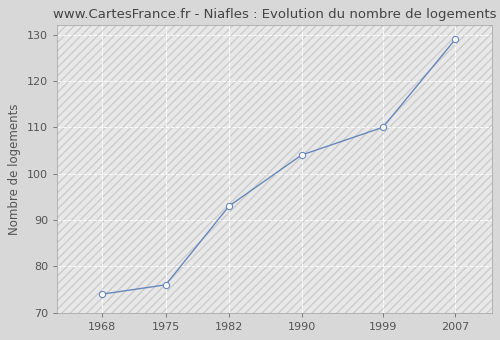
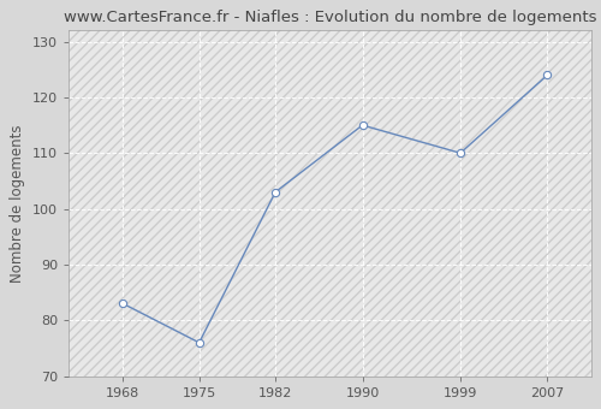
1968: 74 -> 83
1982: 93 -> 103
1990: 104 -> 115
2007: 129 -> 124
